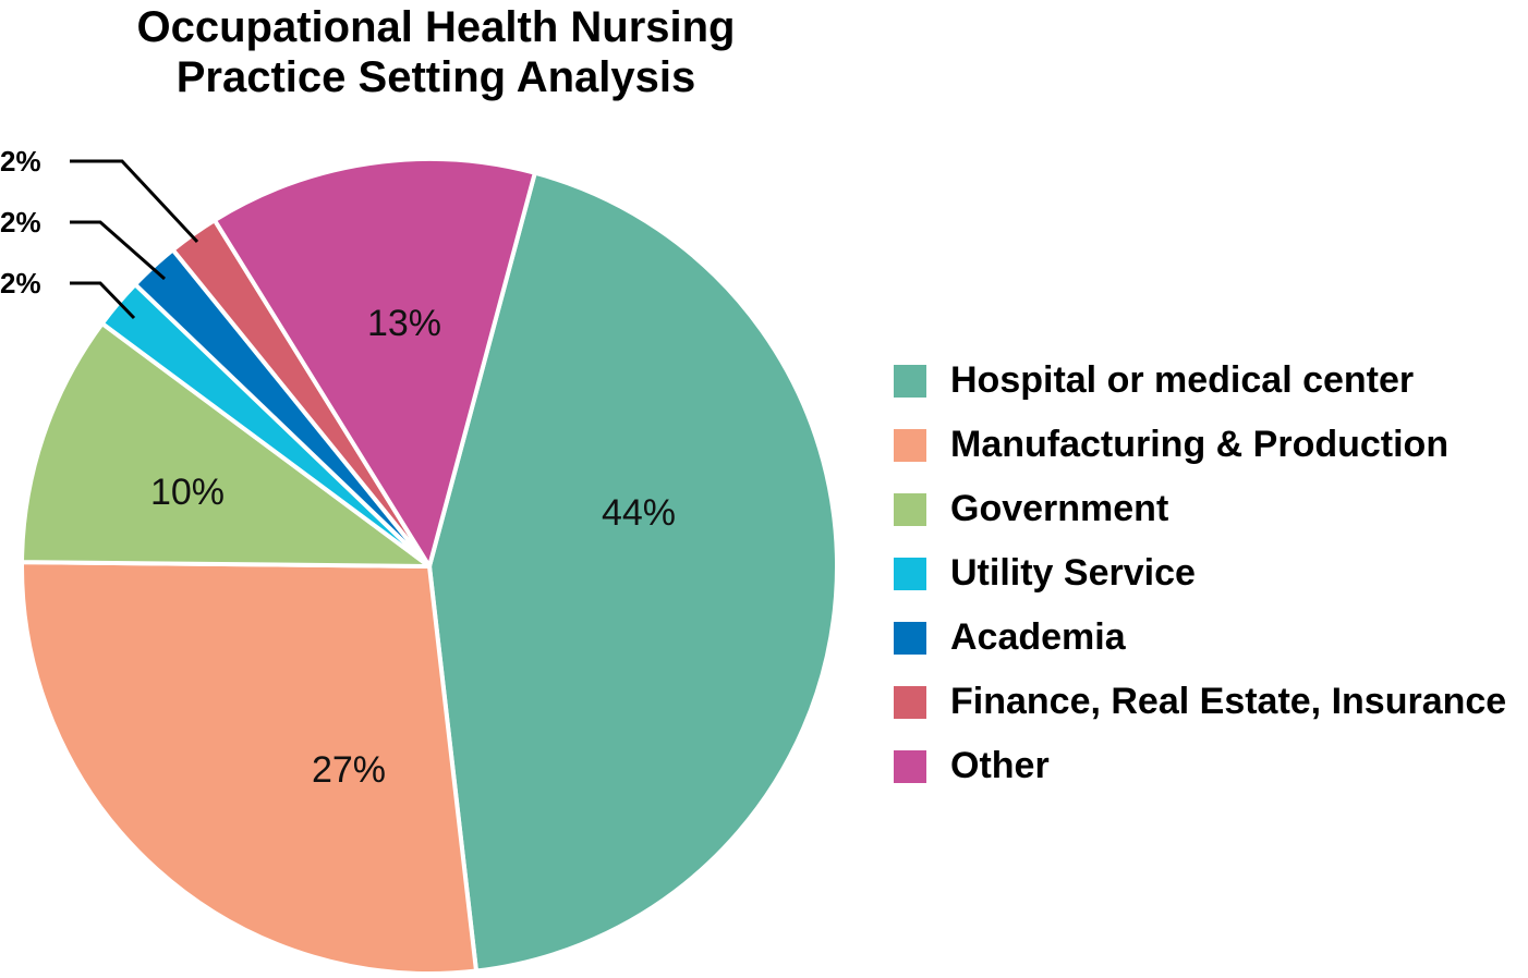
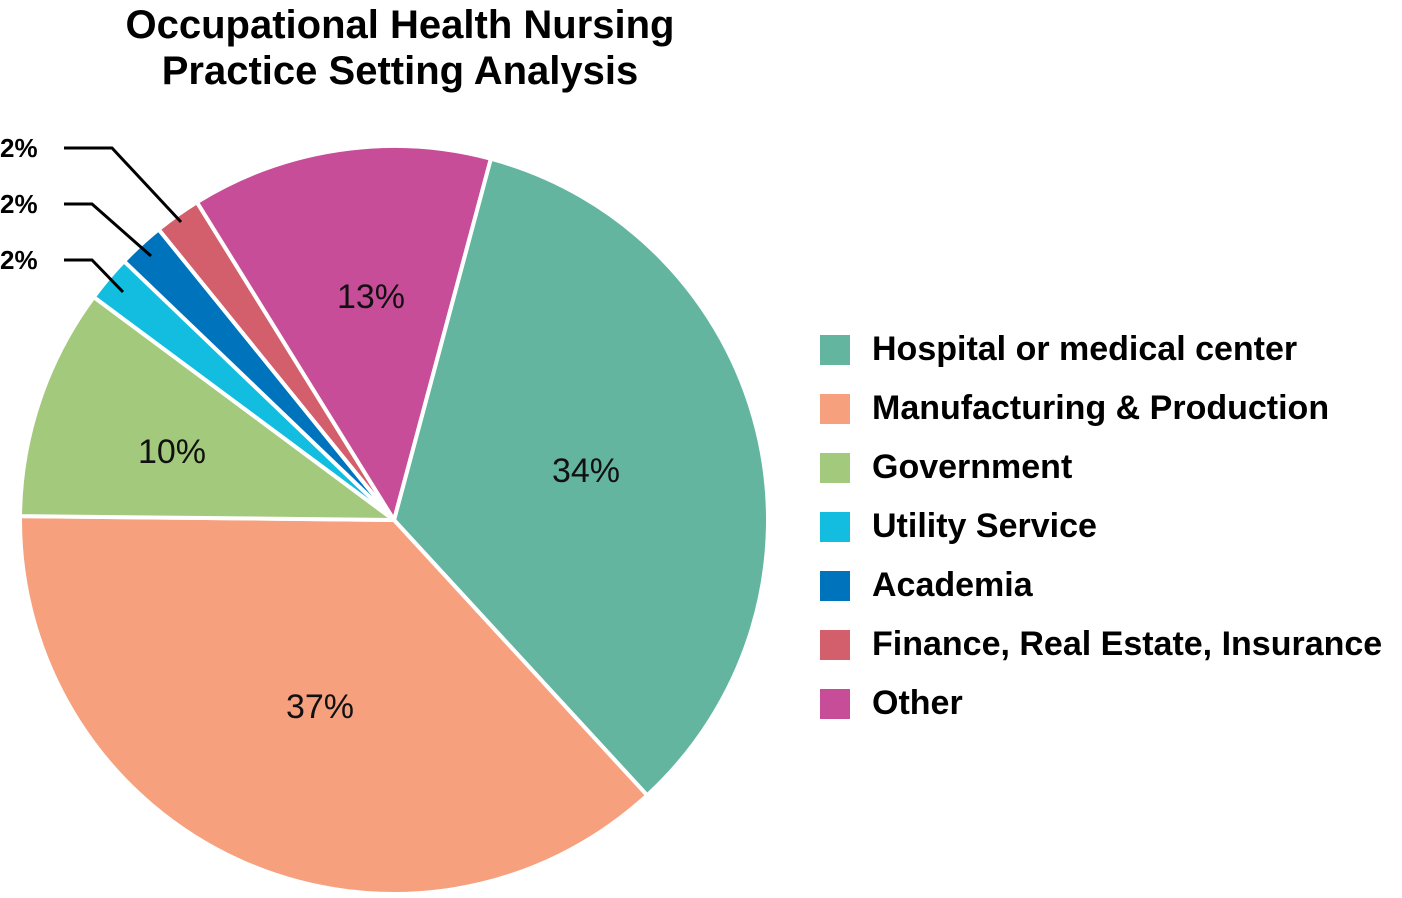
Hospital or medical center: 44% -> 34%
Manufacturing & Production: 27% -> 37%
